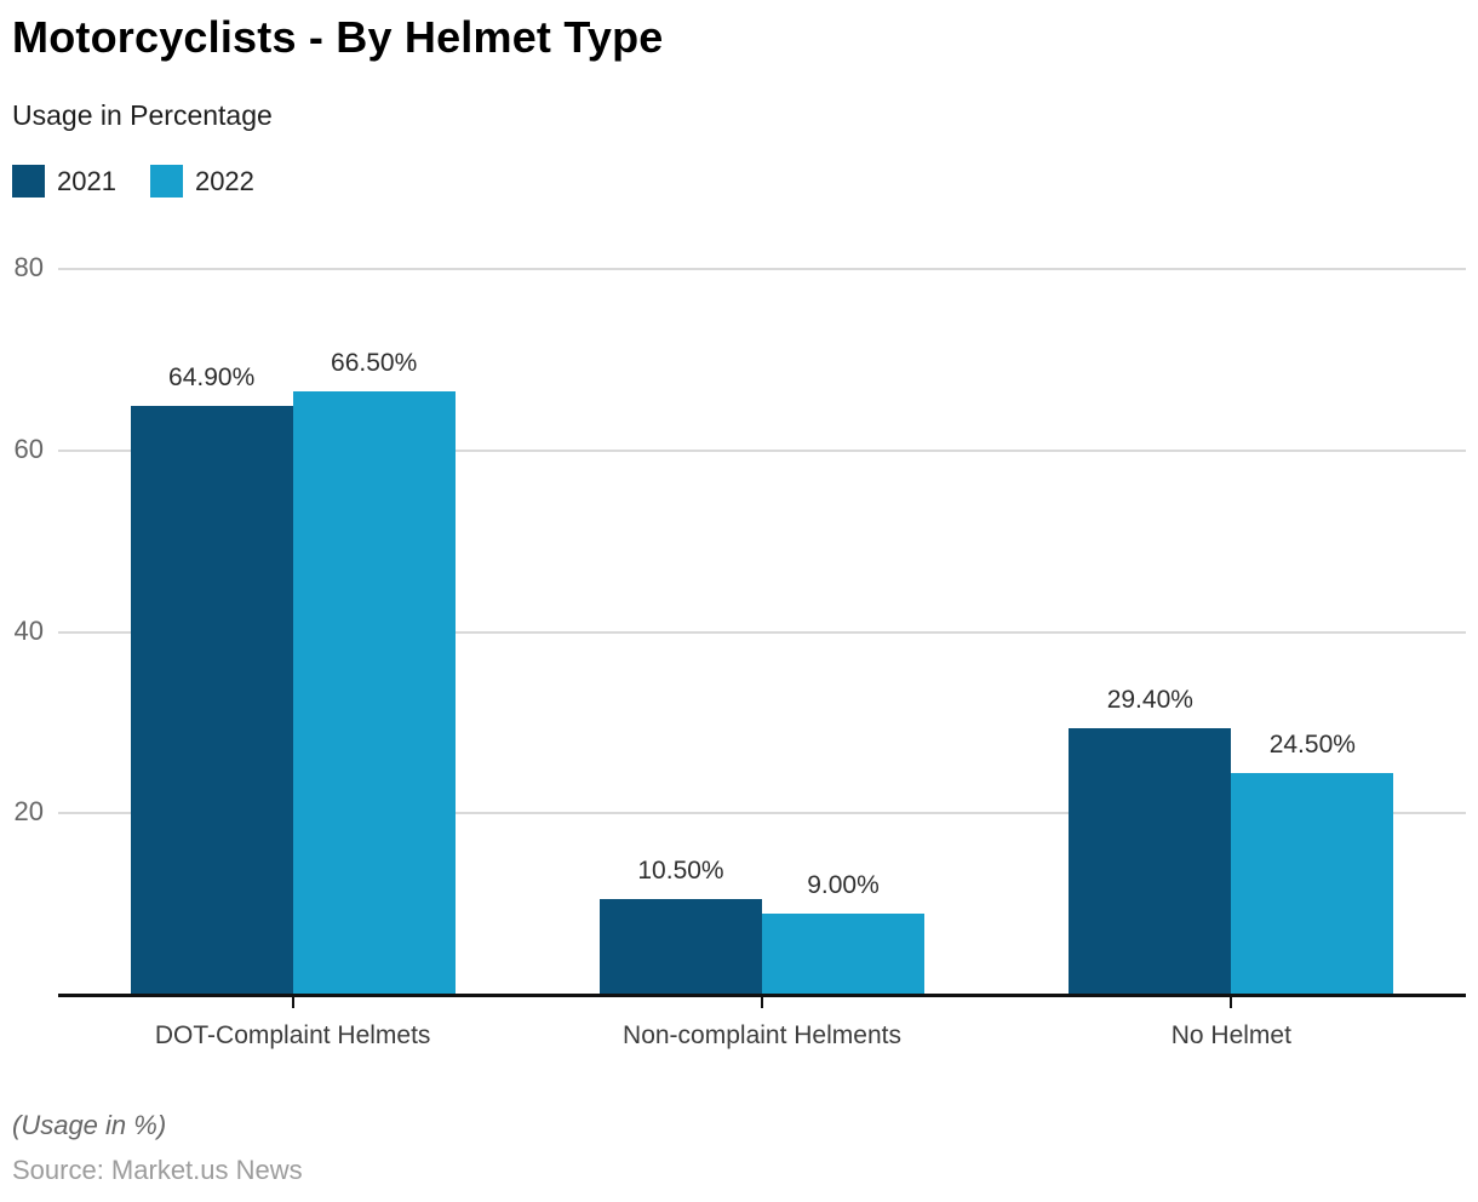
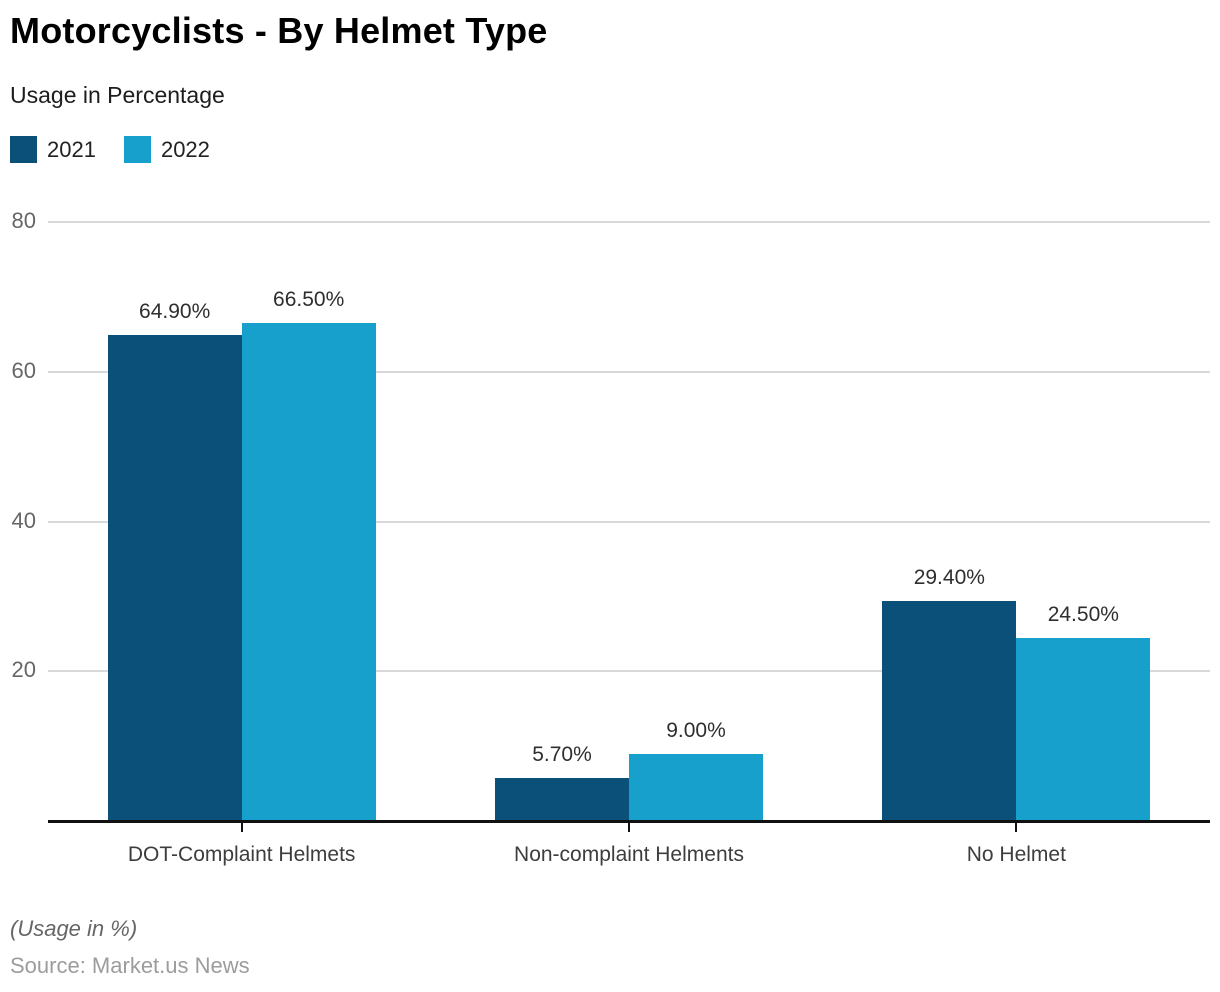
2021/Non-complaint Helments: 10.50% -> 5.70%
